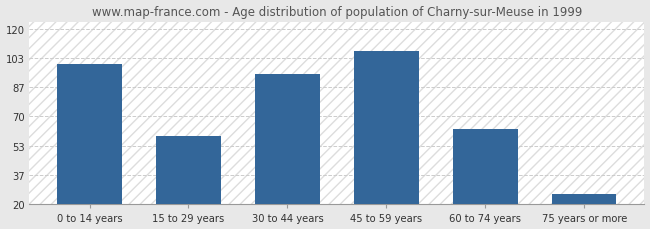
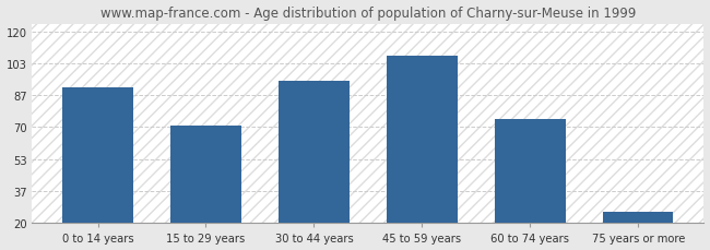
0 to 14 years: 100 -> 91
15 to 29 years: 59 -> 71
60 to 74 years: 63 -> 74
